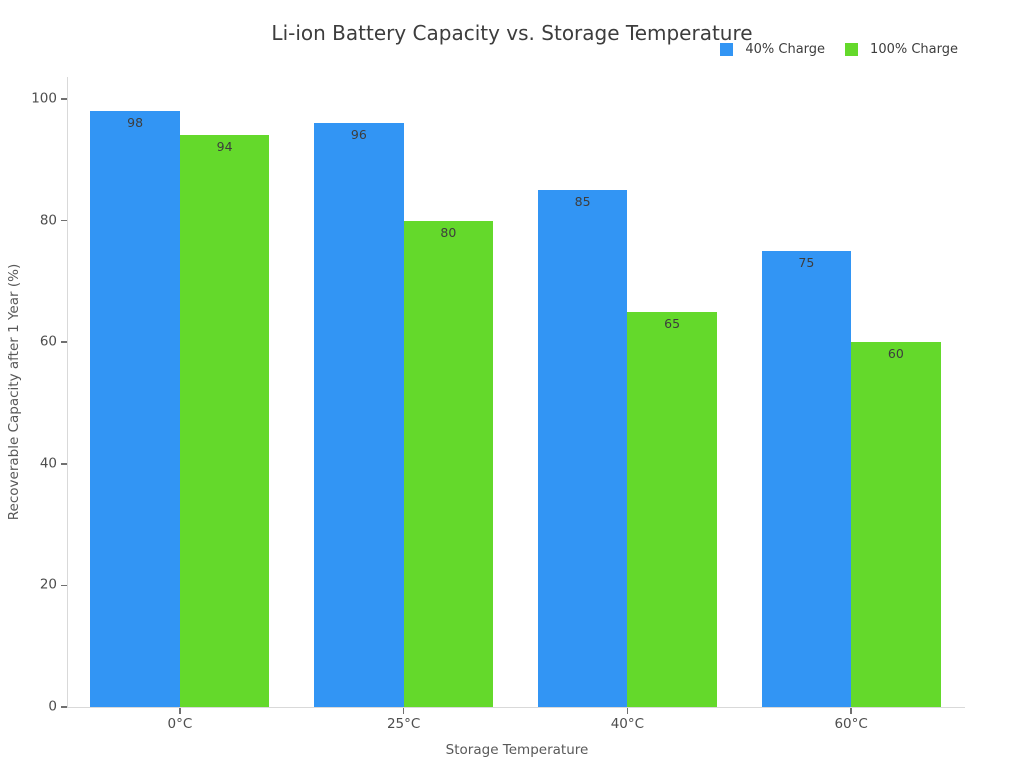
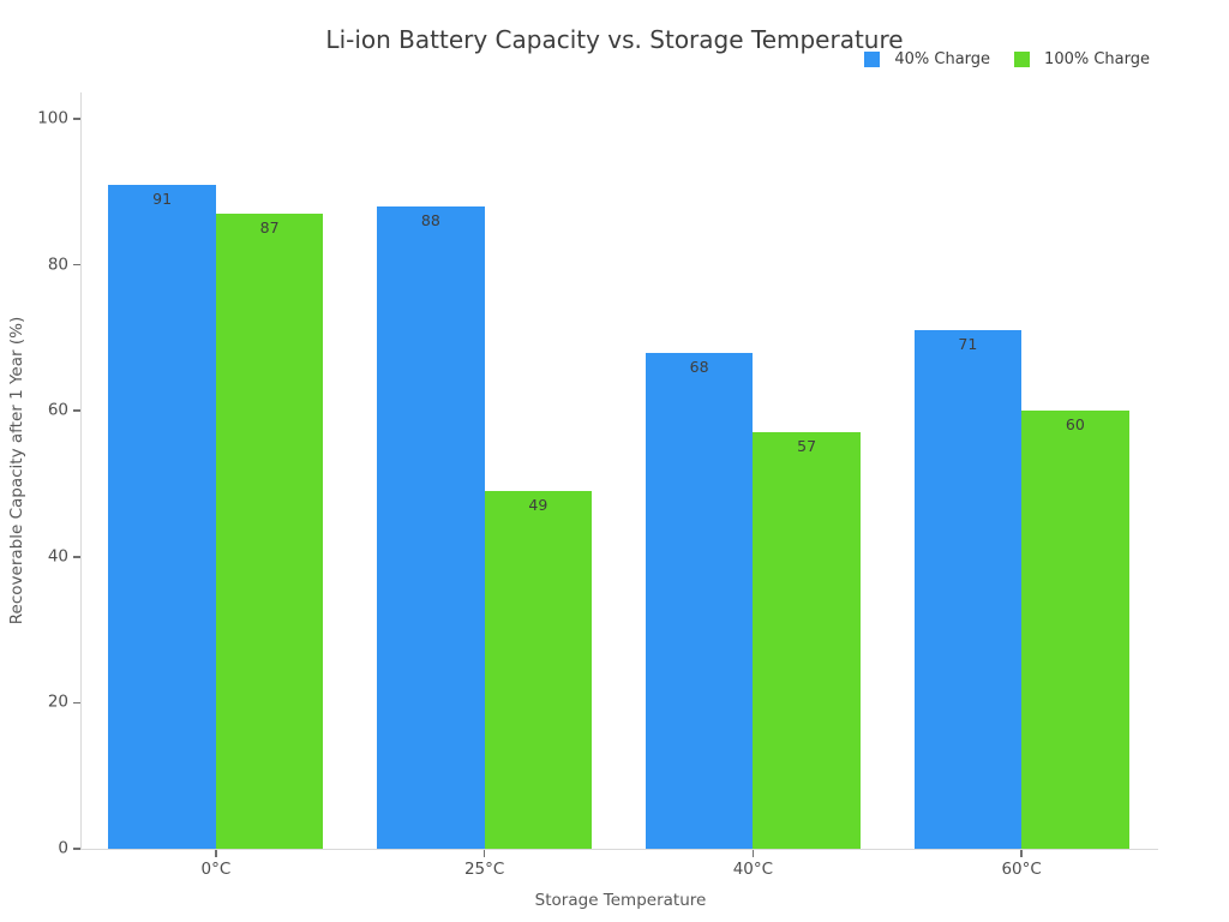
40% Charge/0°C: 98 -> 91
100% Charge/0°C: 94 -> 87
40% Charge/25°C: 96 -> 88
100% Charge/25°C: 80 -> 49
40% Charge/40°C: 85 -> 68
100% Charge/40°C: 65 -> 57
40% Charge/60°C: 75 -> 71
